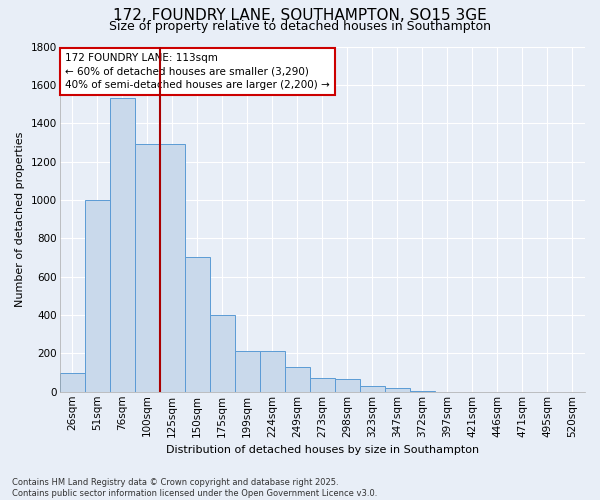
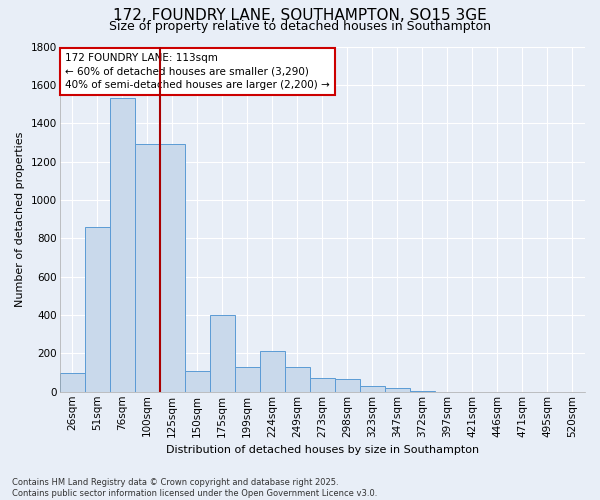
51sqm: 1000 -> 860
150sqm: 700 -> 110
199sqm: 220 -> 130
